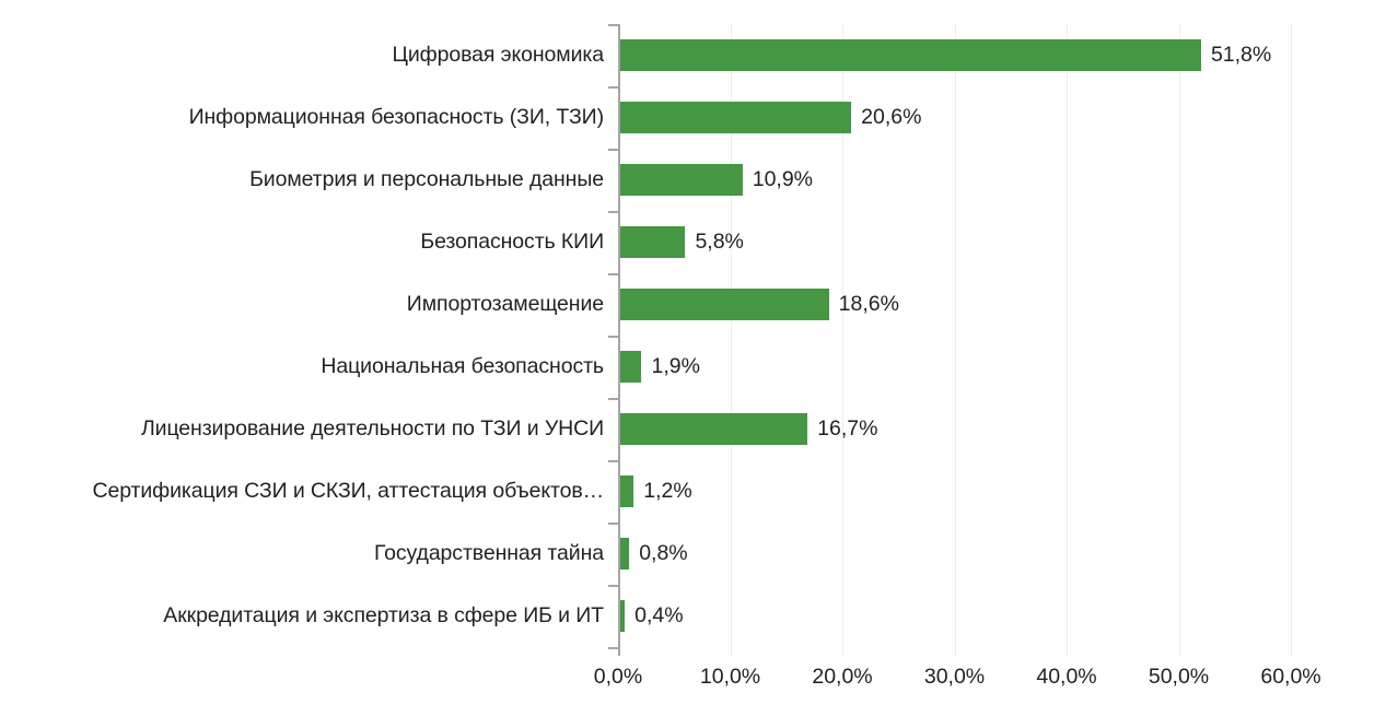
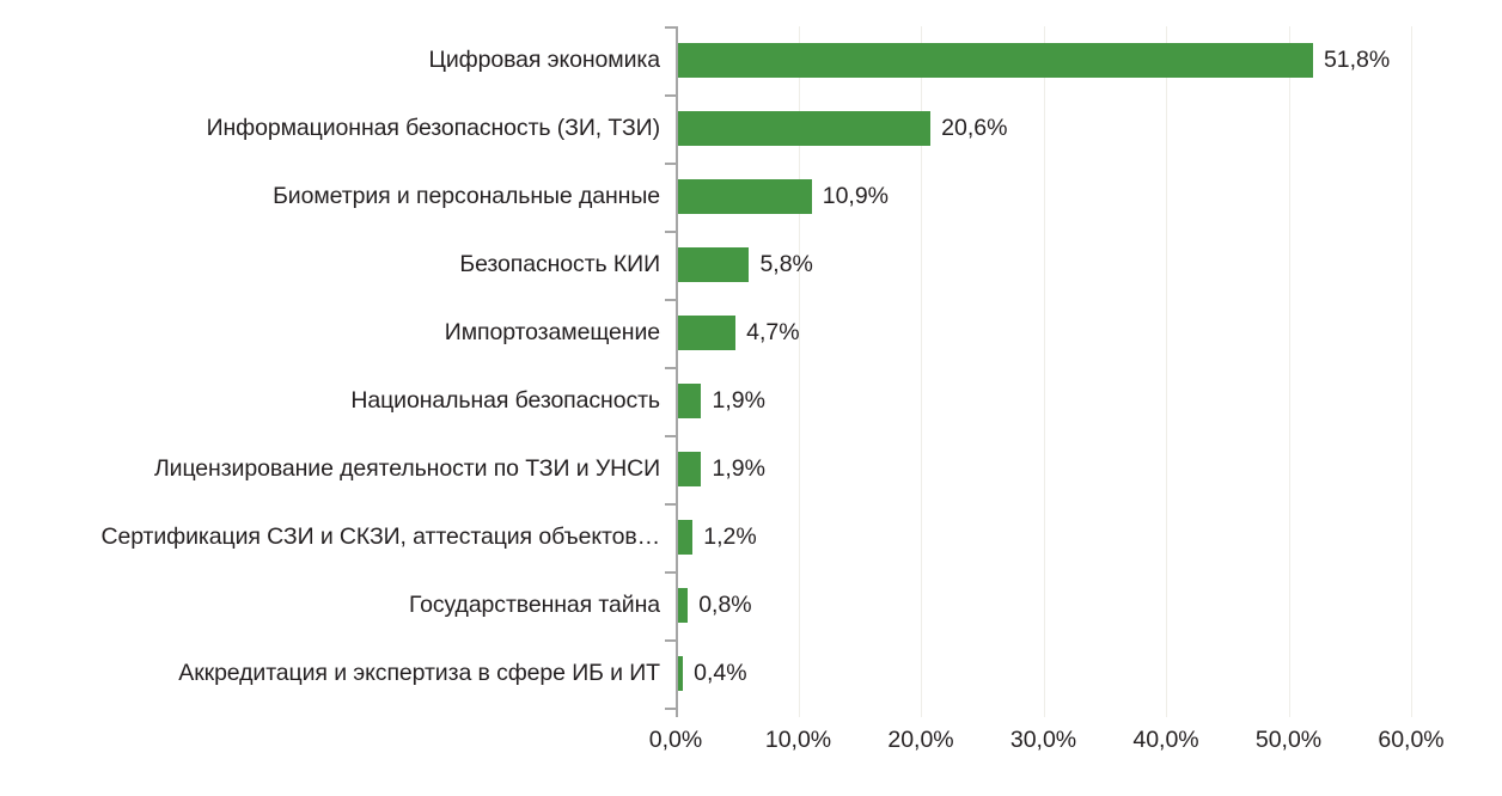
Импортозамещение: 18,6% -> 4,7%
Лицензирование деятельности по ТЗИ и УНСИ: 16,7% -> 1,9%
